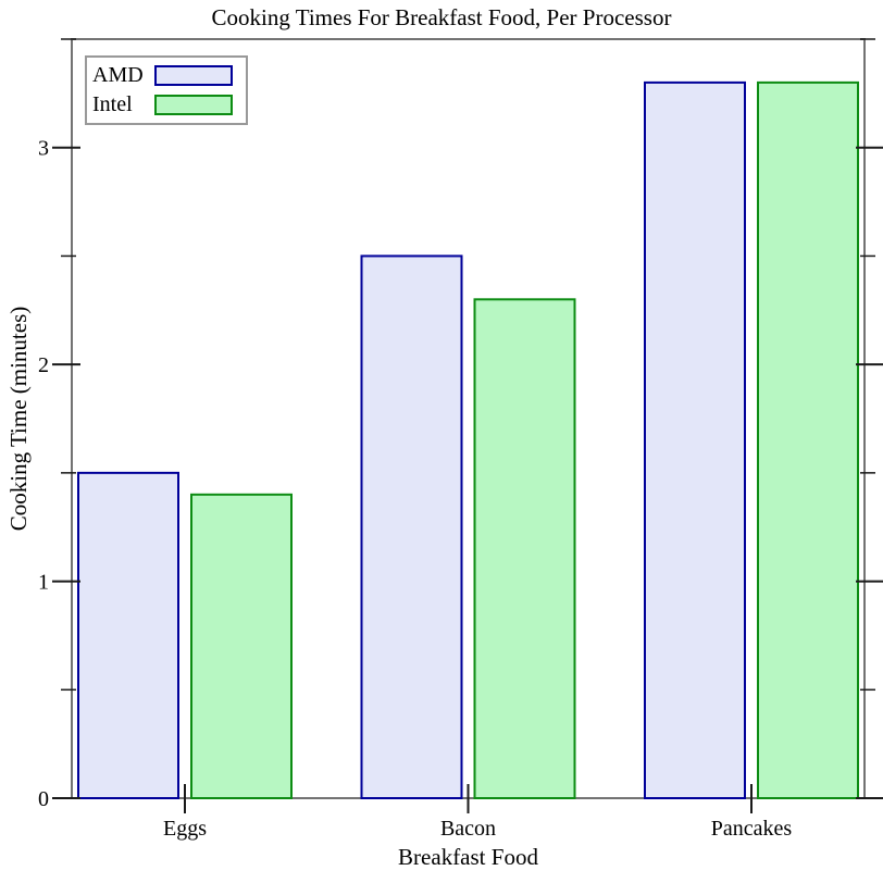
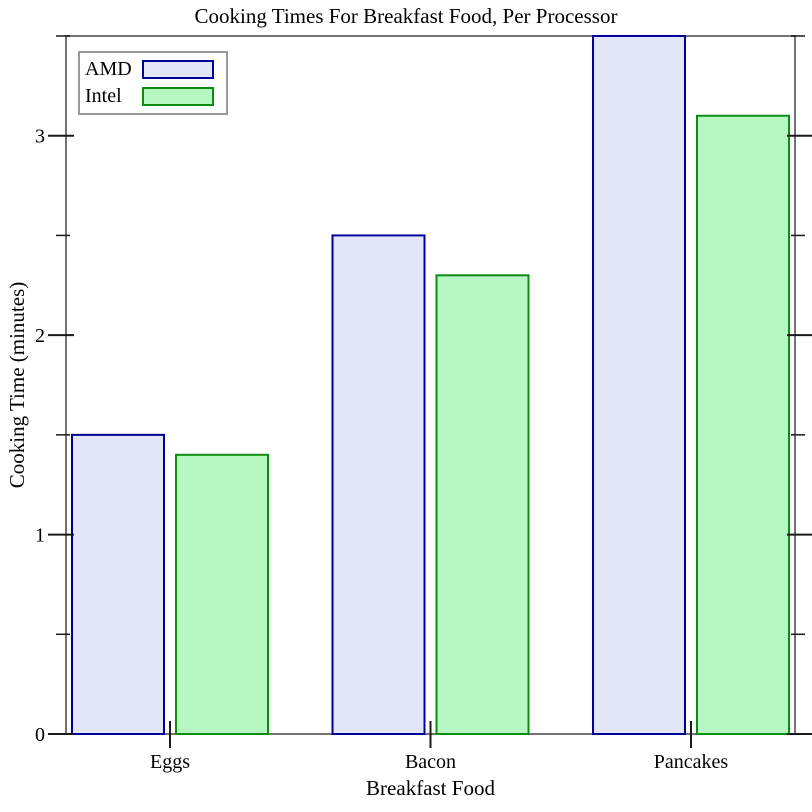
AMD/Pancakes: 3.3 -> 3.5
Intel/Pancakes: 3.3 -> 3.1
